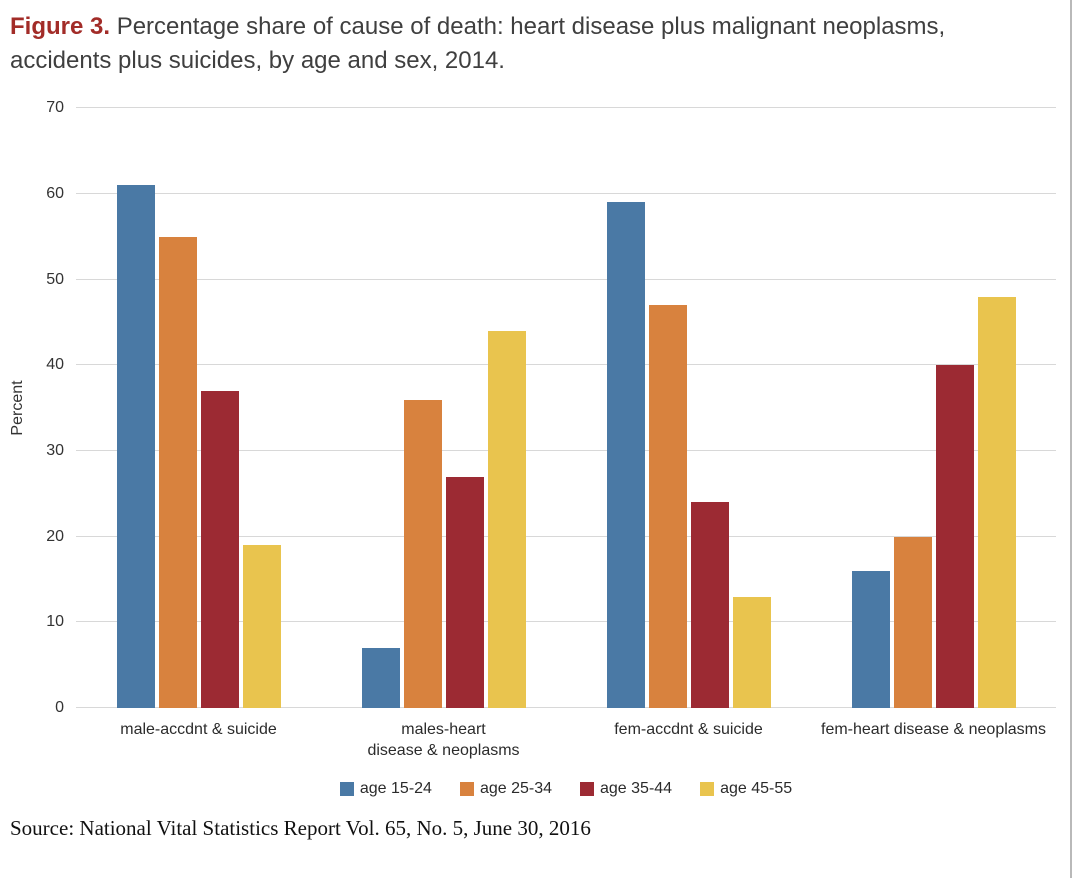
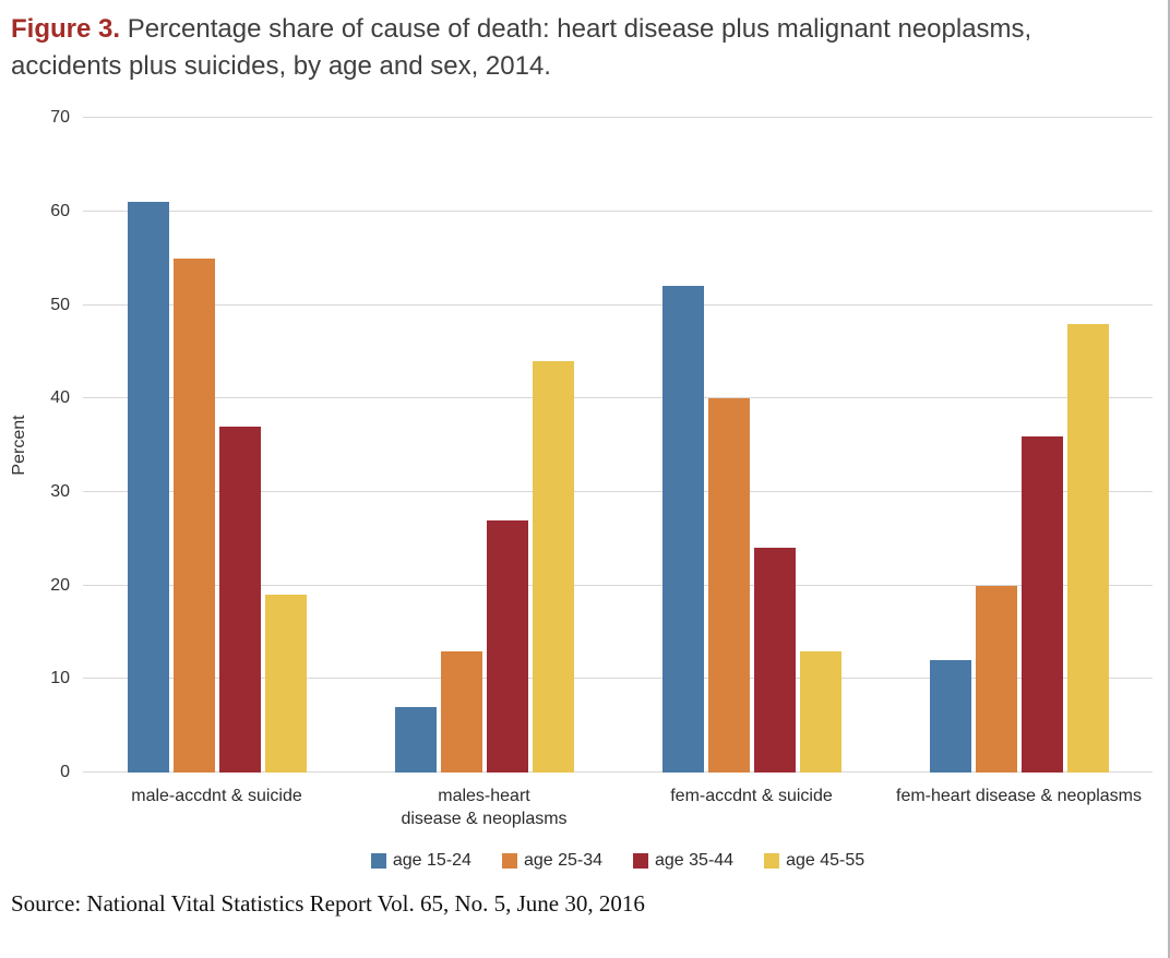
age 25-34/males-heart disease & neoplasms: 36 -> 13
age 15-24/fem-accdnt & suicide: 59 -> 52
age 25-34/fem-accdnt & suicide: 47 -> 40
age 15-24/fem-heart disease & neoplasms: 16 -> 12
age 35-44/fem-heart disease & neoplasms: 40 -> 36
